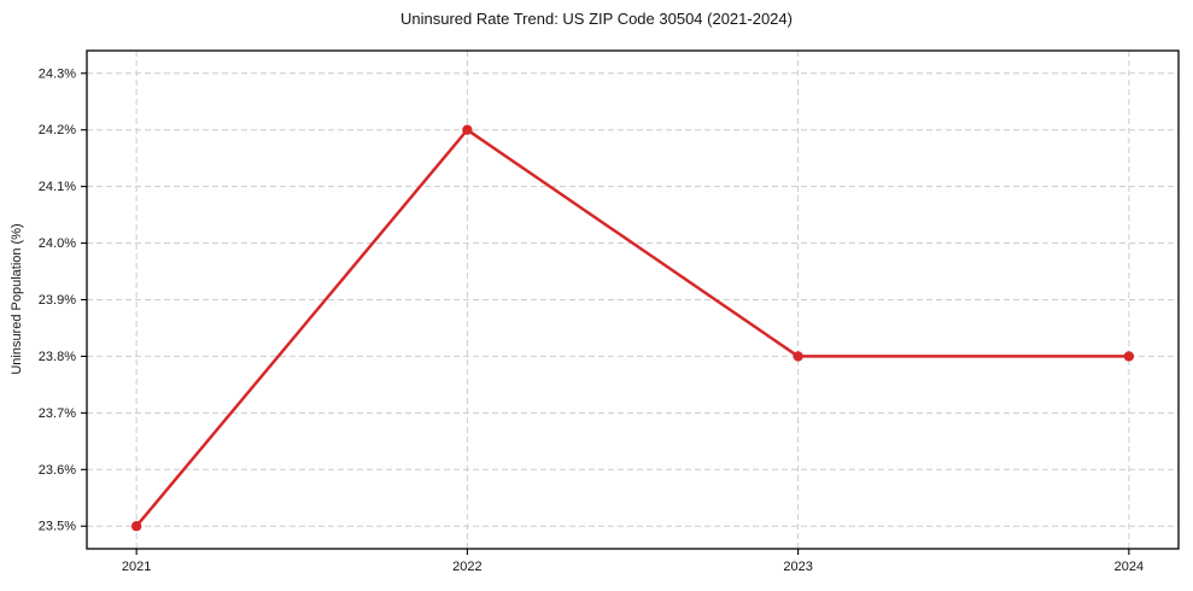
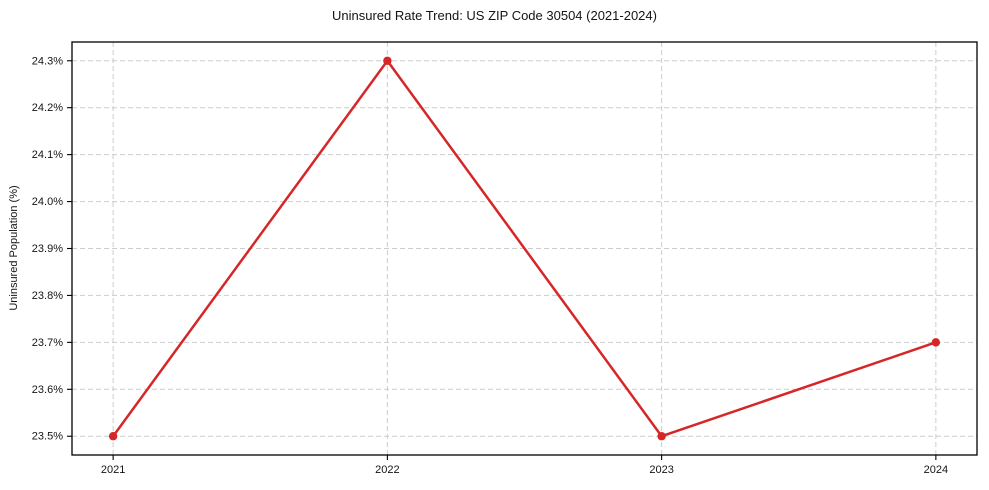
2022: 24.2% -> 24.3%
2023: 23.8% -> 23.5%
2024: 23.8% -> 23.7%
